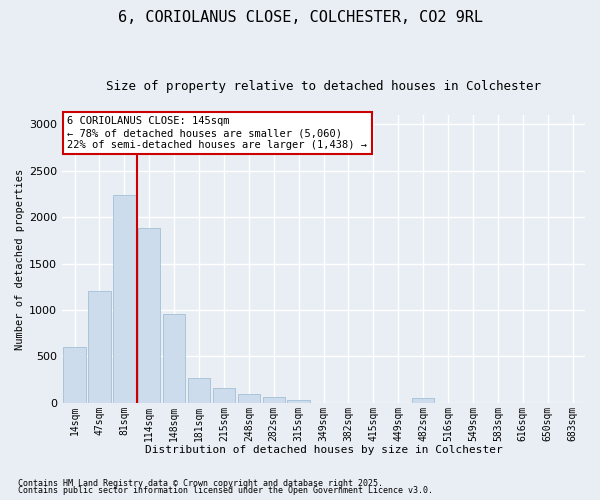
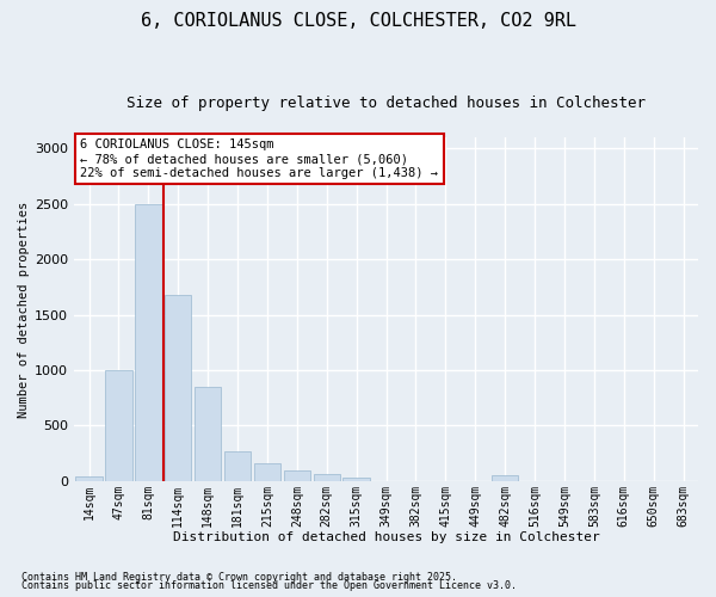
14sqm: 600 -> 40
47sqm: 1200 -> 1000
81sqm: 2240 -> 2500
114sqm: 1880 -> 1680
148sqm: 960 -> 850
